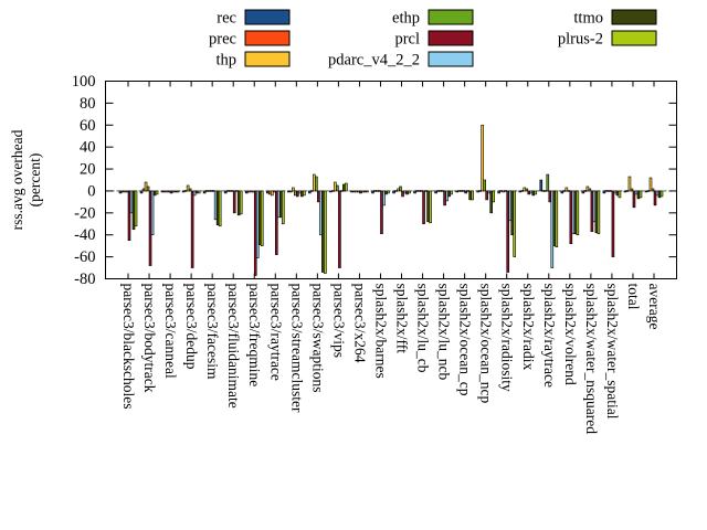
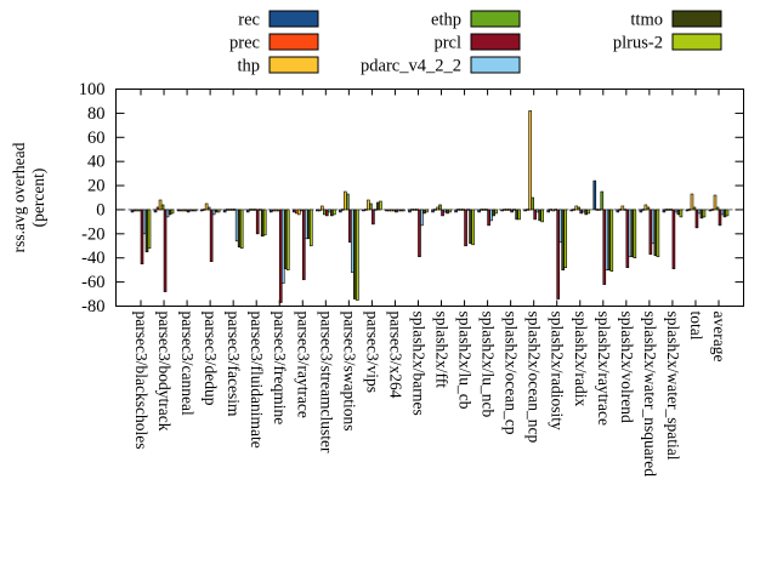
pdarc_v4_2_2/parsec3/bodytrack: -40 -> -10
prcl/parsec3/dedup: -70 -> -40
prcl/parsec3/swaptions: -10 -> -30
pdarc_v4_2_2/parsec3/swaptions: -40 -> -50
prcl/parsec3/vips: -70 -> -10
thp/splash2x/ocean_ncp: 60 -> 80
ttmo/splash2x/ocean_ncp: -20 -> -10
ttmo/splash2x/radiosity: -40 -> -50
plrus-2/splash2x/radiosity: -60 -> -50
rec/splash2x/raytrace: 10 -> 20
prcl/splash2x/raytrace: -10 -> -60
pdarc_v4_2_2/splash2x/raytrace: -70 -> -50
prcl/splash2x/water_spatial: -60 -> -50
